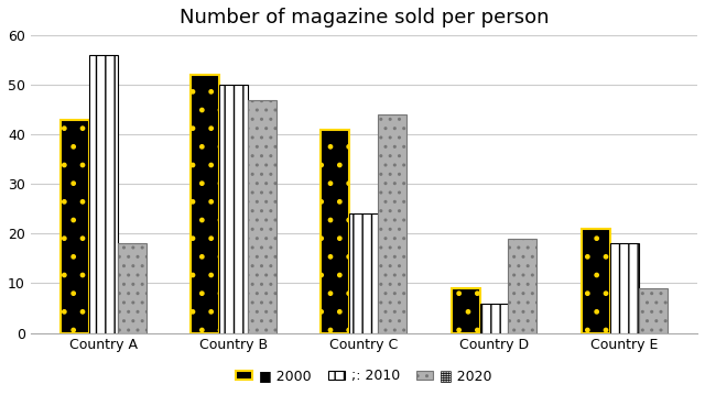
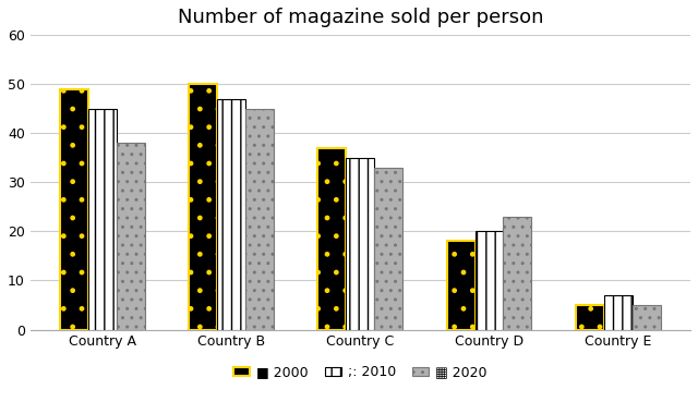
■ 2000/Country A: 43 -> 49
;: 2010/Country A: 56 -> 45
▦ 2020/Country A: 18 -> 38
■ 2000/Country B: 52 -> 50
;: 2010/Country B: 50 -> 47
▦ 2020/Country B: 47 -> 45
■ 2000/Country C: 41 -> 37
;: 2010/Country C: 24 -> 35
▦ 2020/Country C: 44 -> 33
■ 2000/Country D: 9 -> 18
;: 2010/Country D: 6 -> 20
▦ 2020/Country D: 19 -> 23
■ 2000/Country E: 21 -> 5
;: 2010/Country E: 18 -> 7
▦ 2020/Country E: 9 -> 5
